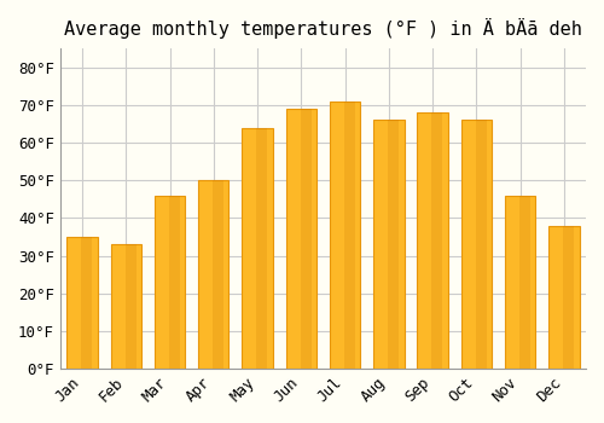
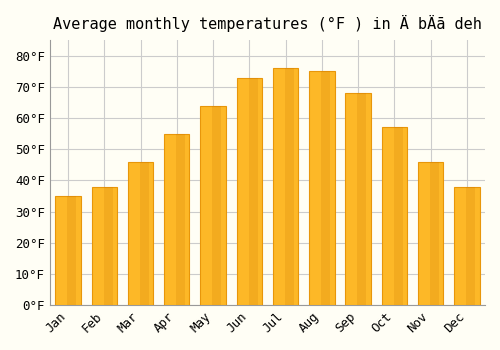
Feb: 33°F -> 38°F
Apr: 50°F -> 55°F
Jun: 69°F -> 73°F
Jul: 71°F -> 76°F
Aug: 66°F -> 75°F
Oct: 66°F -> 57°F
